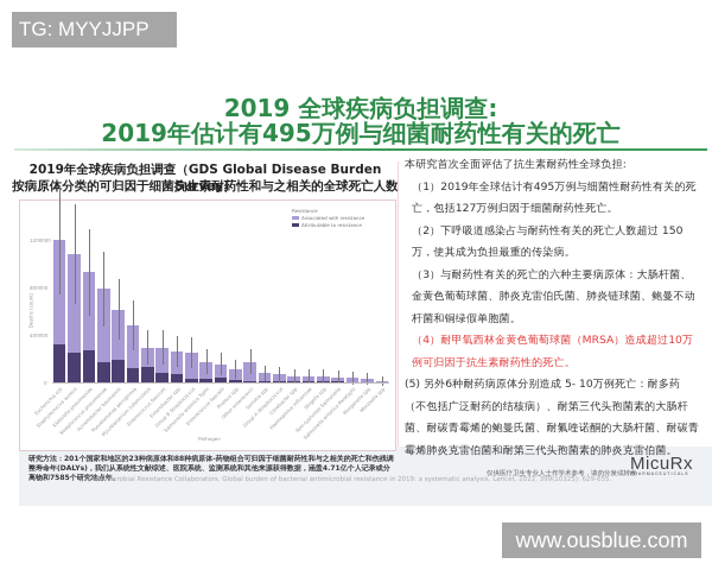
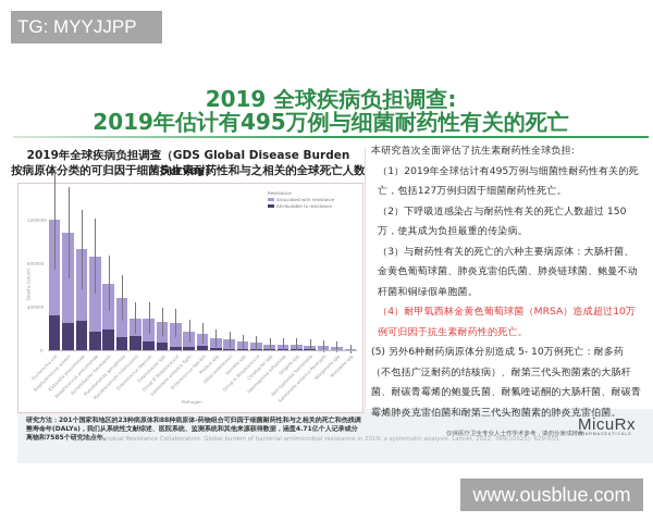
Associated with resistance/Streptococcus pneumoniae: 720000 -> 790000
Associated with resistance/Other enterococci: 160000 -> 90000
